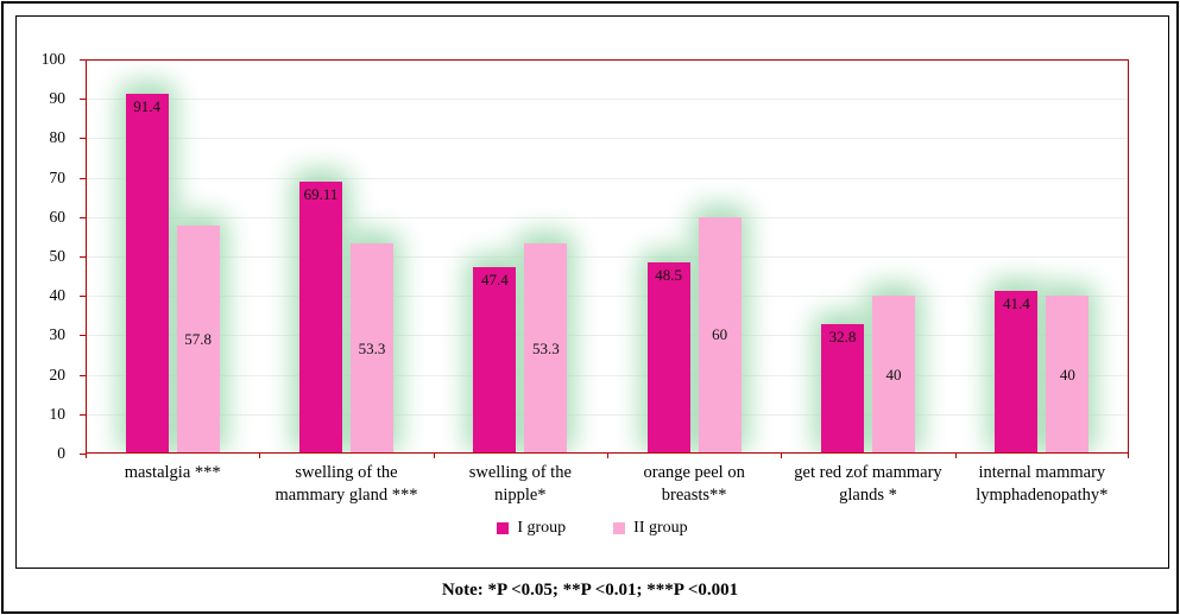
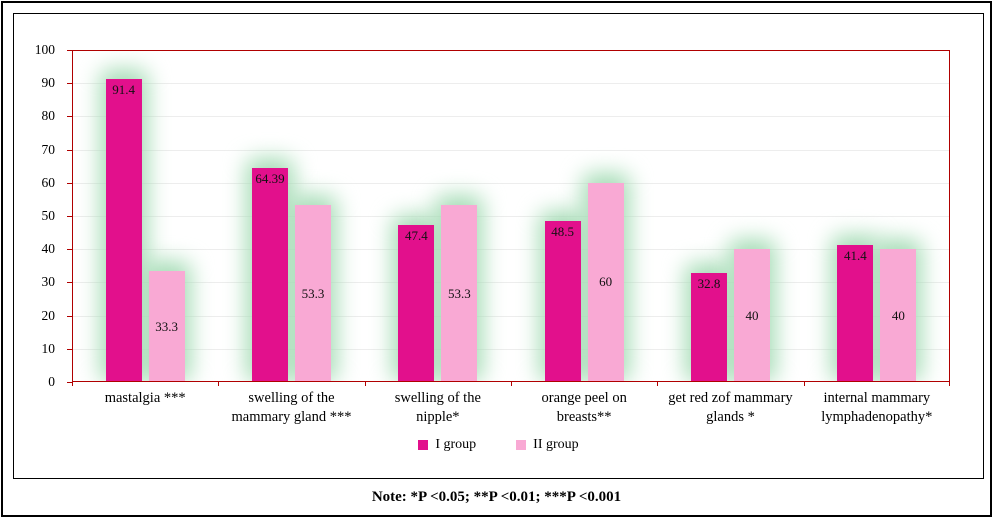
II group/mastalgia ***: 57.8 -> 33.3
I group/swelling of the mammary gland ***: 69.11 -> 64.39
